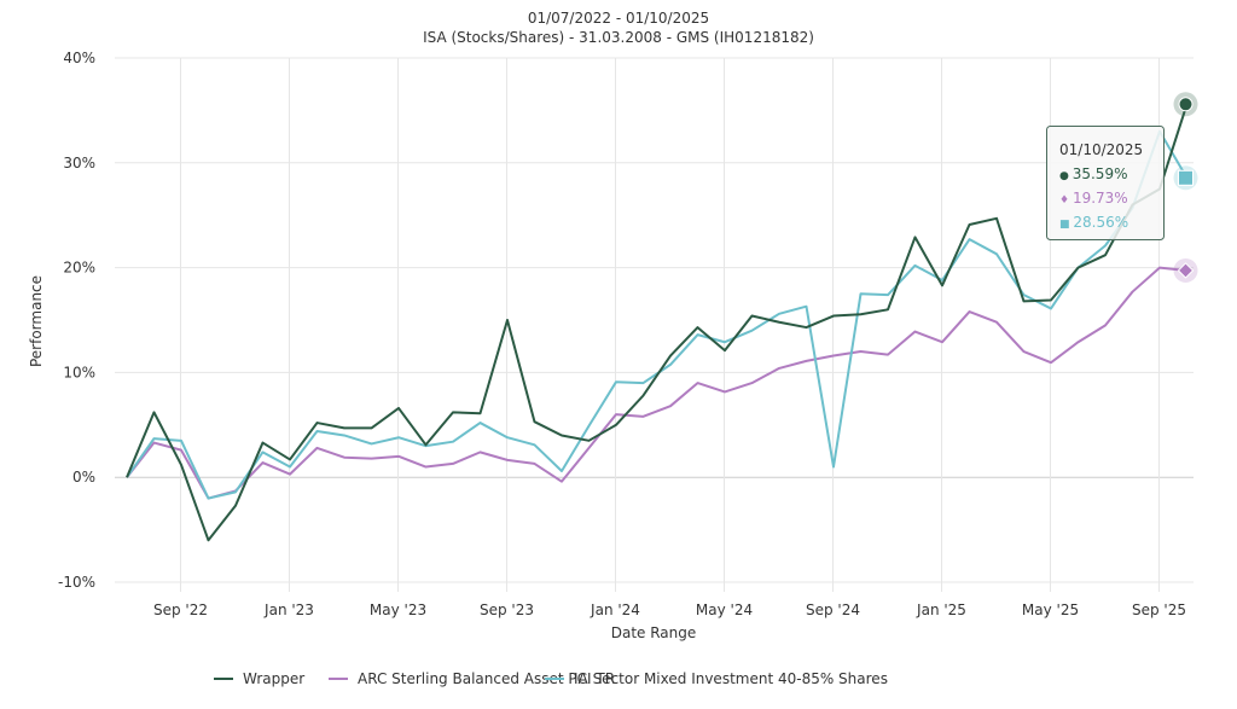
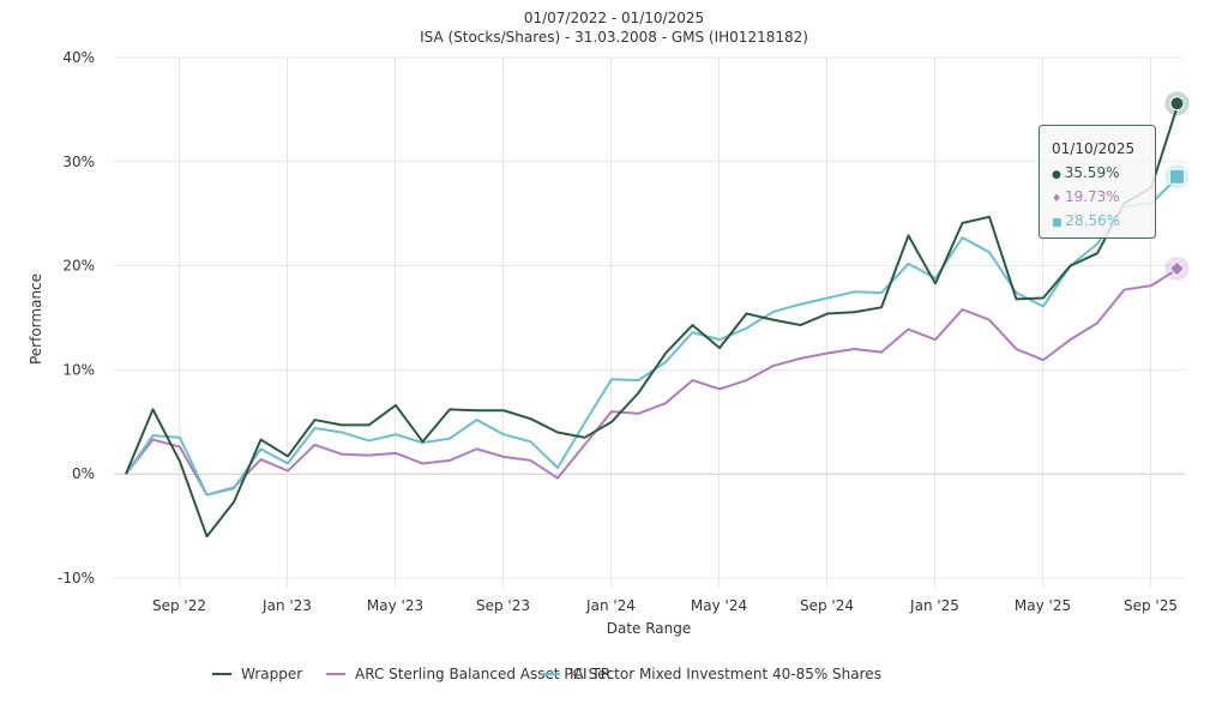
Wrapper/Sep '23: 15% -> 6%
IA Sector Mixed Investment 40-85% Shares/Sep '24: 1% -> 17%
ARC Sterling Balanced Asset PCI TR/Sep '25: 20% -> 18%
IA Sector Mixed Investment 40-85% Shares/Sep '25: 33% -> 26%
